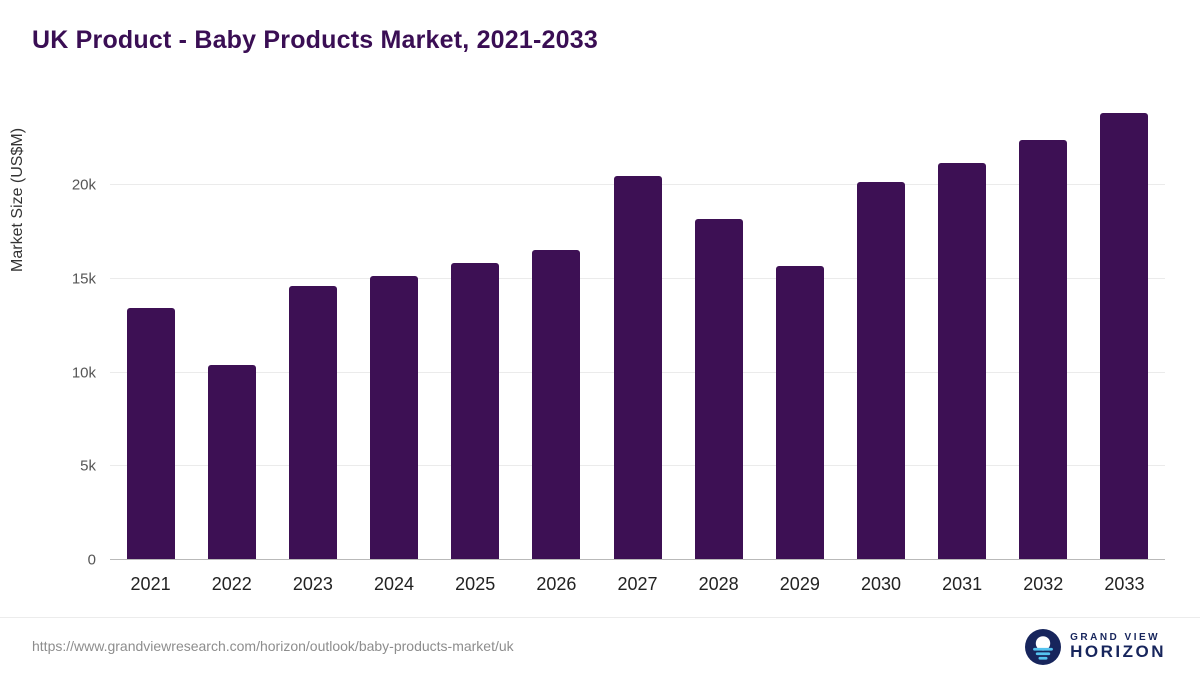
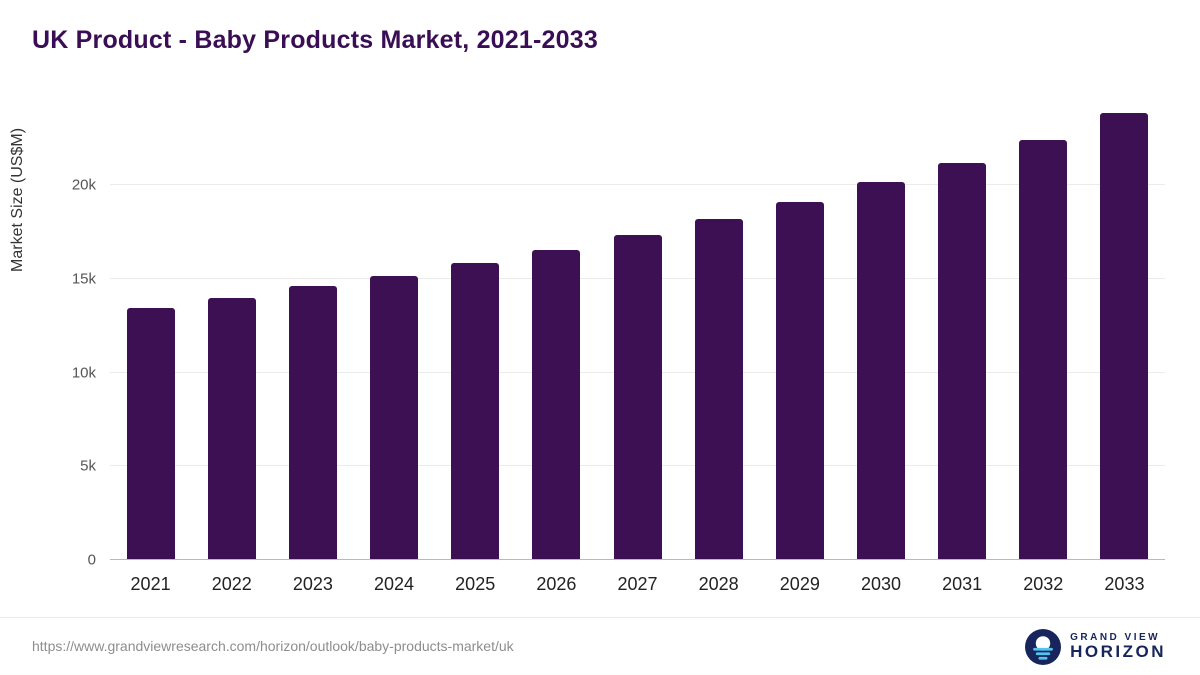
2022: 10.4k -> 14.0k
2027: 20.5k -> 17.4k
2029: 15.7k -> 19.1k
